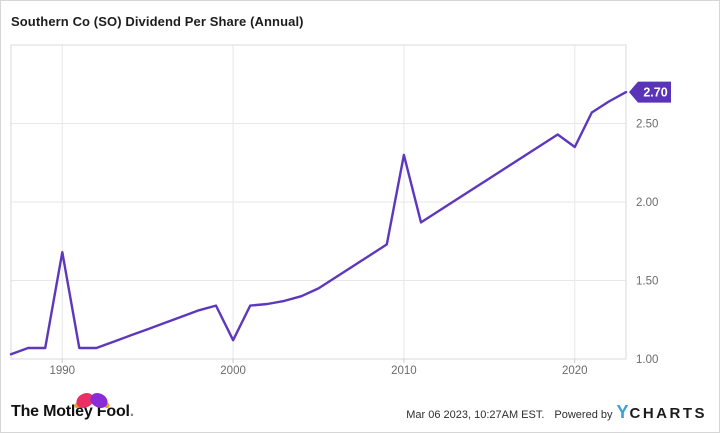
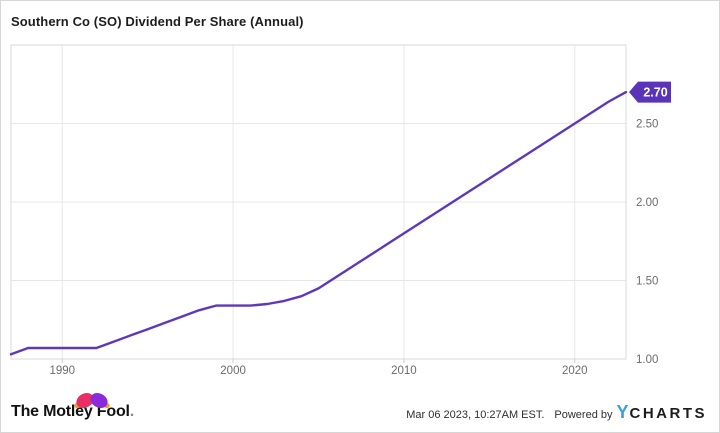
1990: 1.68 -> 1.07
2000: 1.12 -> 1.34
2010: 2.30 -> 1.80
2020: 2.35 -> 2.50
